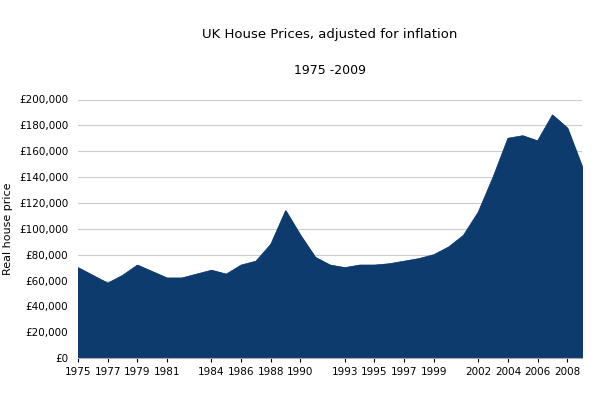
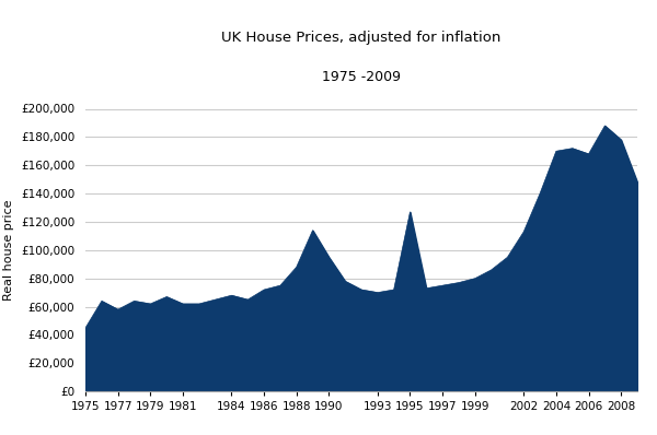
1975: £70,000 -> £45,000
1979: £72,000 -> £62,000
1995: £72,000 -> £127,000
